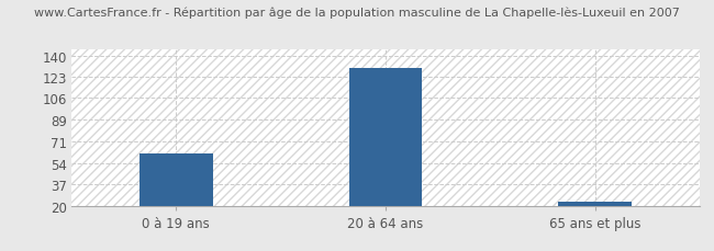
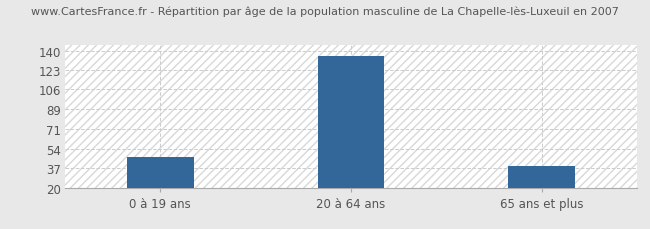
0 à 19 ans: 62 -> 47
20 à 64 ans: 130 -> 135
65 ans et plus: 23 -> 39
